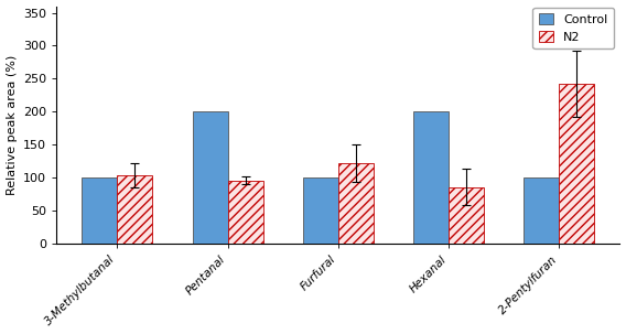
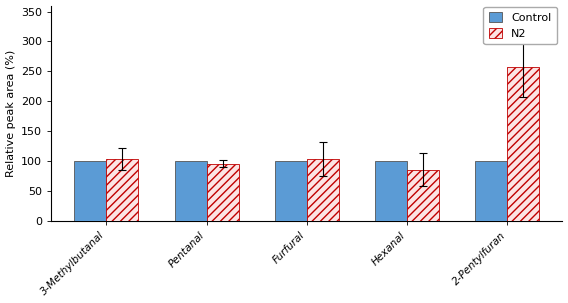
Control/Pentanal: 200 -> 100
N2/Furfural: 122 -> 104
Control/Hexanal: 200 -> 100
N2/2-Pentylfuran: 242 -> 257
